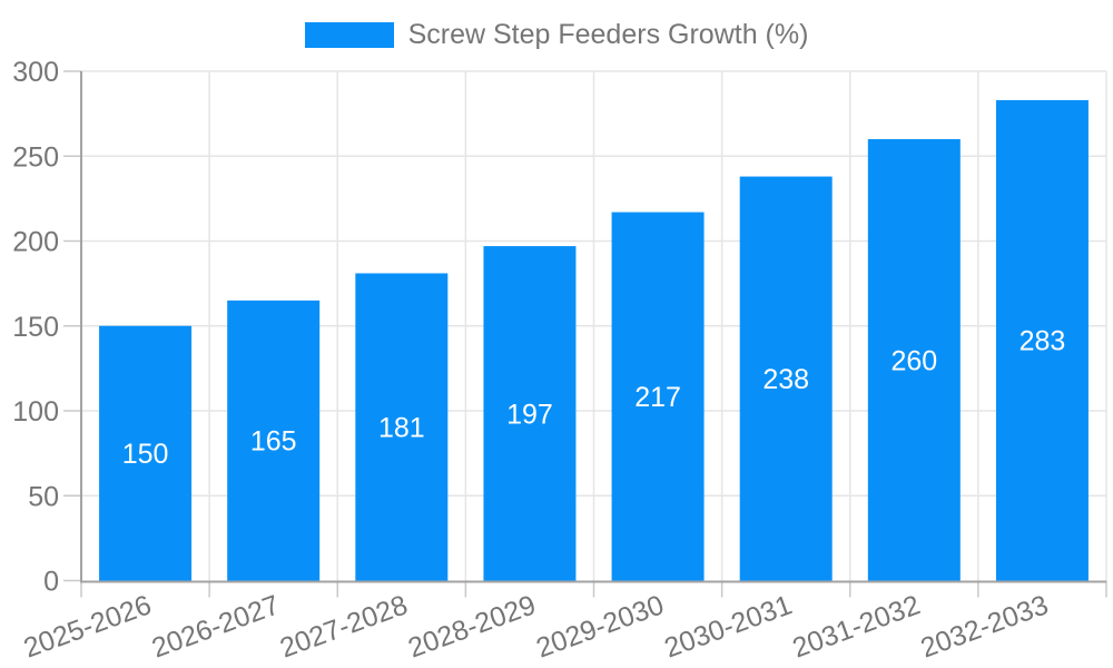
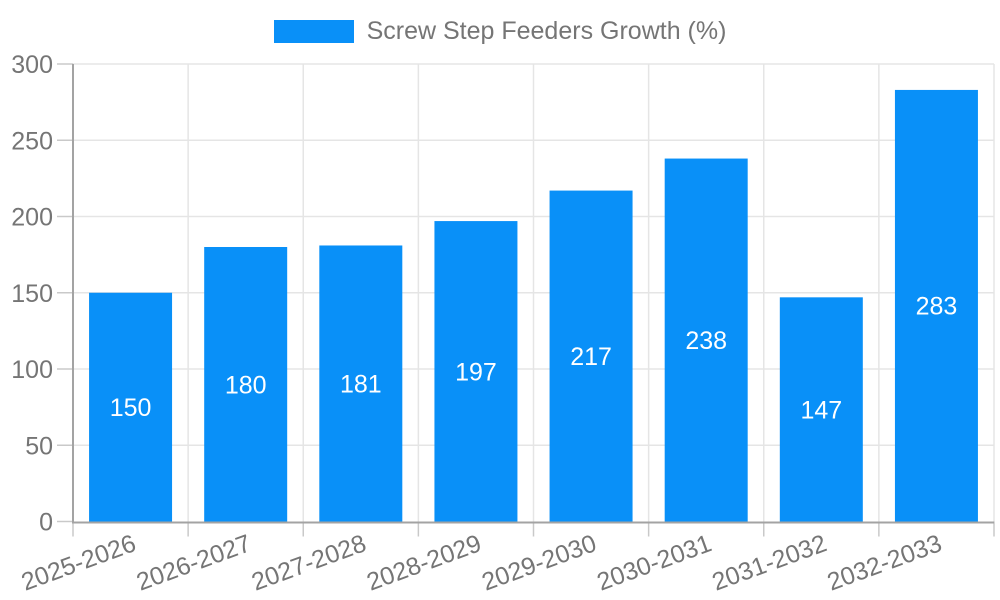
2026-2027: 165 -> 180
2031-2032: 260 -> 147
